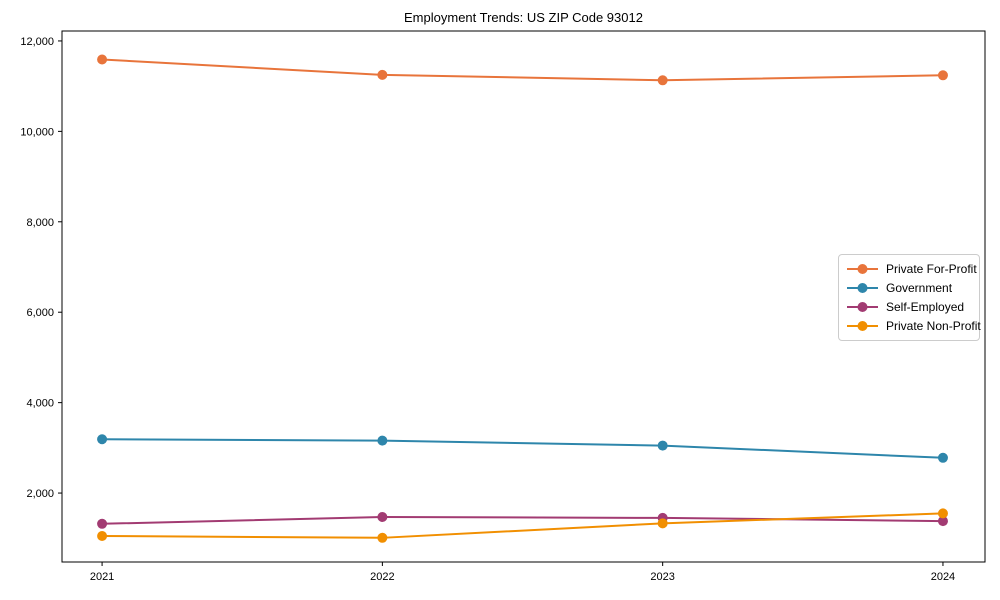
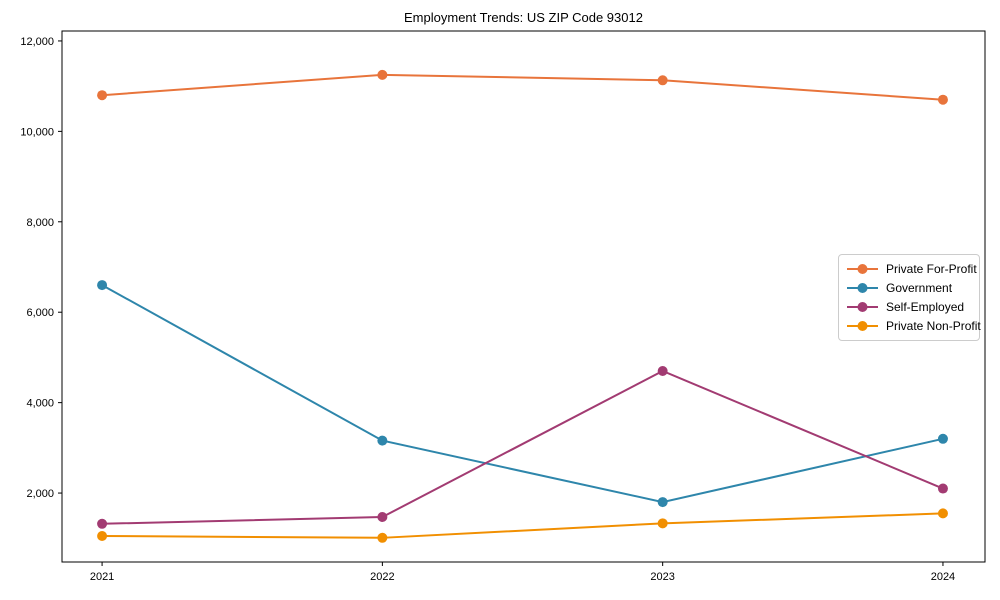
Private For-Profit/2021: 11600 -> 10800
Government/2021: 3200 -> 6600
Government/2023: 3000 -> 1800
Self-Employed/2023: 1400 -> 4700
Private For-Profit/2024: 11200 -> 10700
Government/2024: 2800 -> 3200
Self-Employed/2024: 1400 -> 2100
